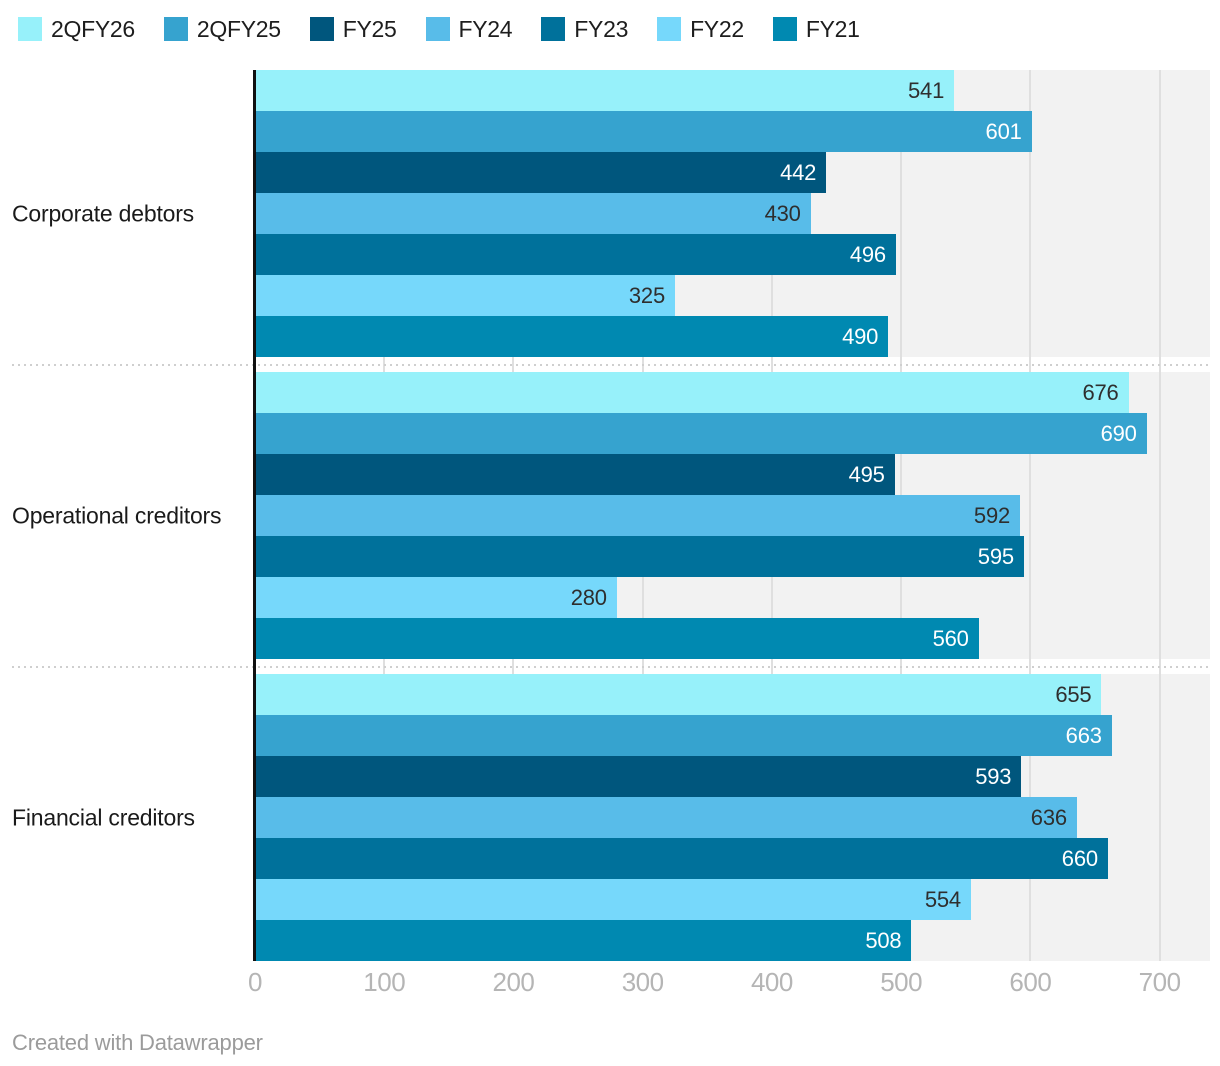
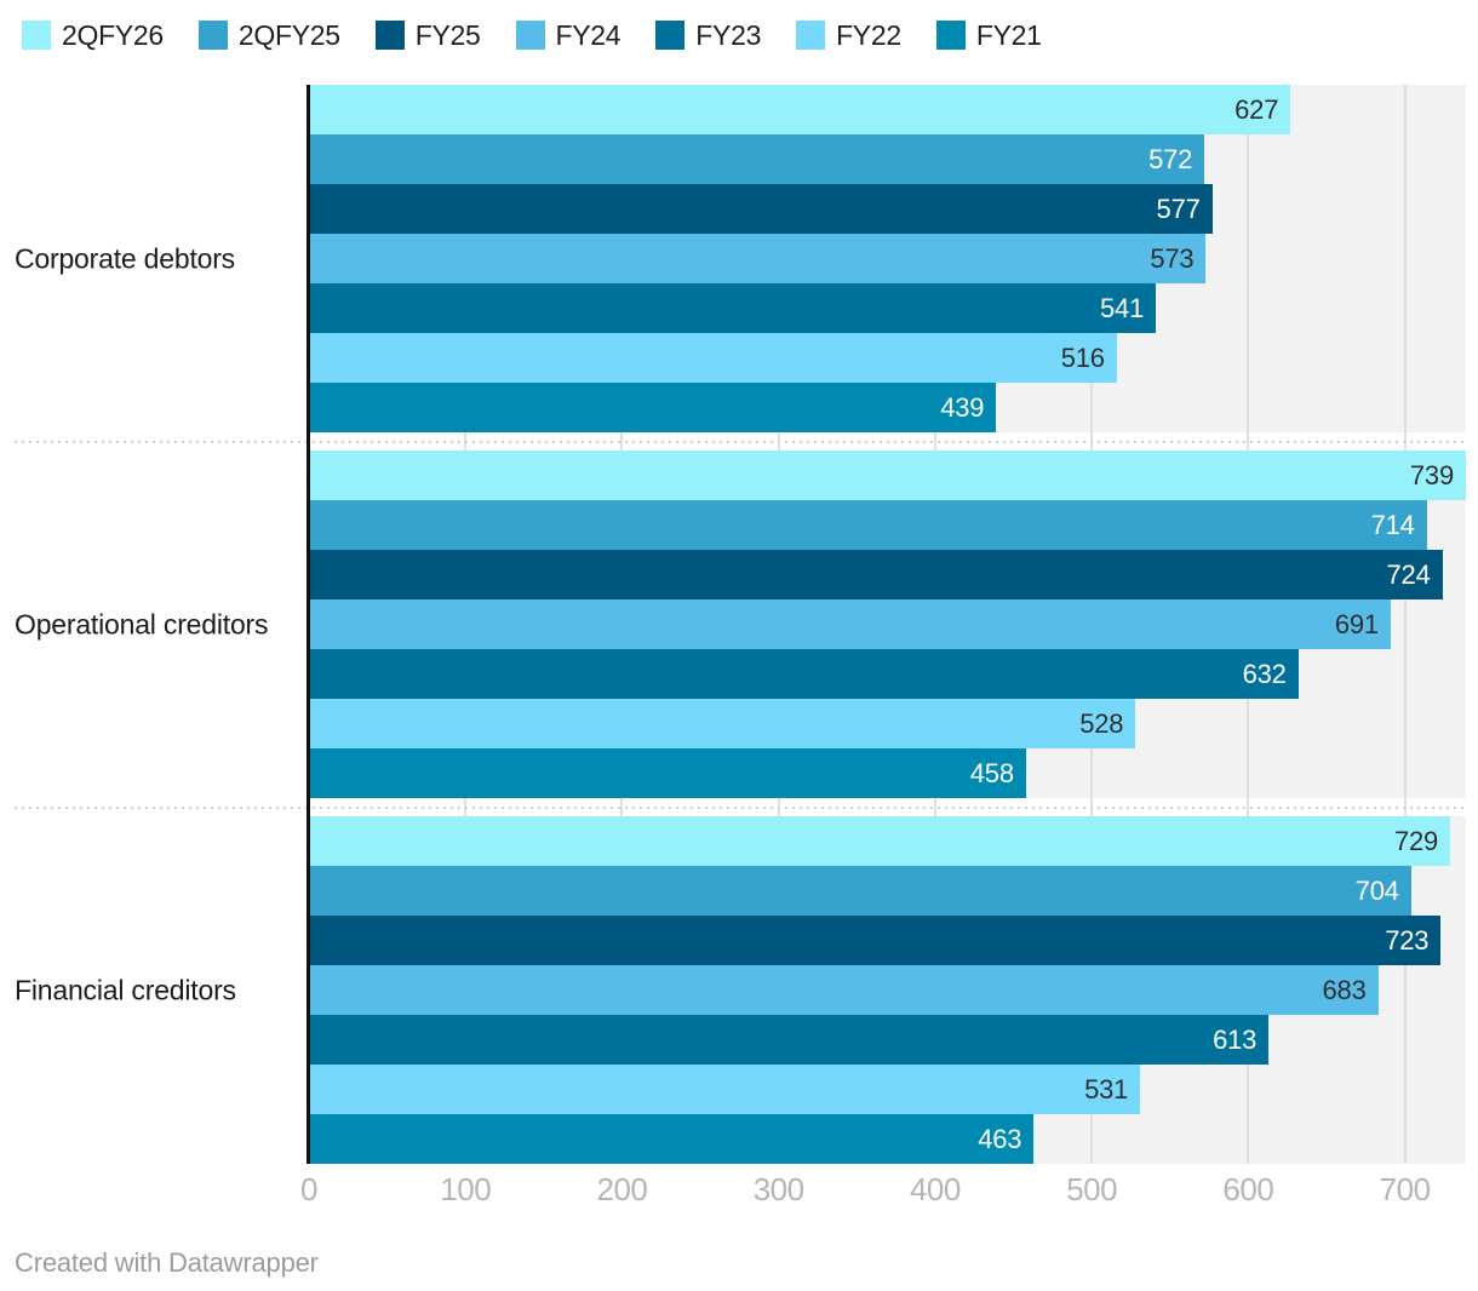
2QFY26/Corporate debtors: 541 -> 627
2QFY25/Corporate debtors: 601 -> 572
FY25/Corporate debtors: 442 -> 577
FY24/Corporate debtors: 430 -> 573
FY23/Corporate debtors: 496 -> 541
FY22/Corporate debtors: 325 -> 516
FY21/Corporate debtors: 490 -> 439
2QFY26/Operational creditors: 676 -> 739
2QFY25/Operational creditors: 690 -> 714
FY25/Operational creditors: 495 -> 724
FY24/Operational creditors: 592 -> 691
FY23/Operational creditors: 595 -> 632
FY22/Operational creditors: 280 -> 528
FY21/Operational creditors: 560 -> 458
2QFY26/Financial creditors: 655 -> 729
2QFY25/Financial creditors: 663 -> 704
FY25/Financial creditors: 593 -> 723
FY24/Financial creditors: 636 -> 683
FY23/Financial creditors: 660 -> 613
FY22/Financial creditors: 554 -> 531
FY21/Financial creditors: 508 -> 463
